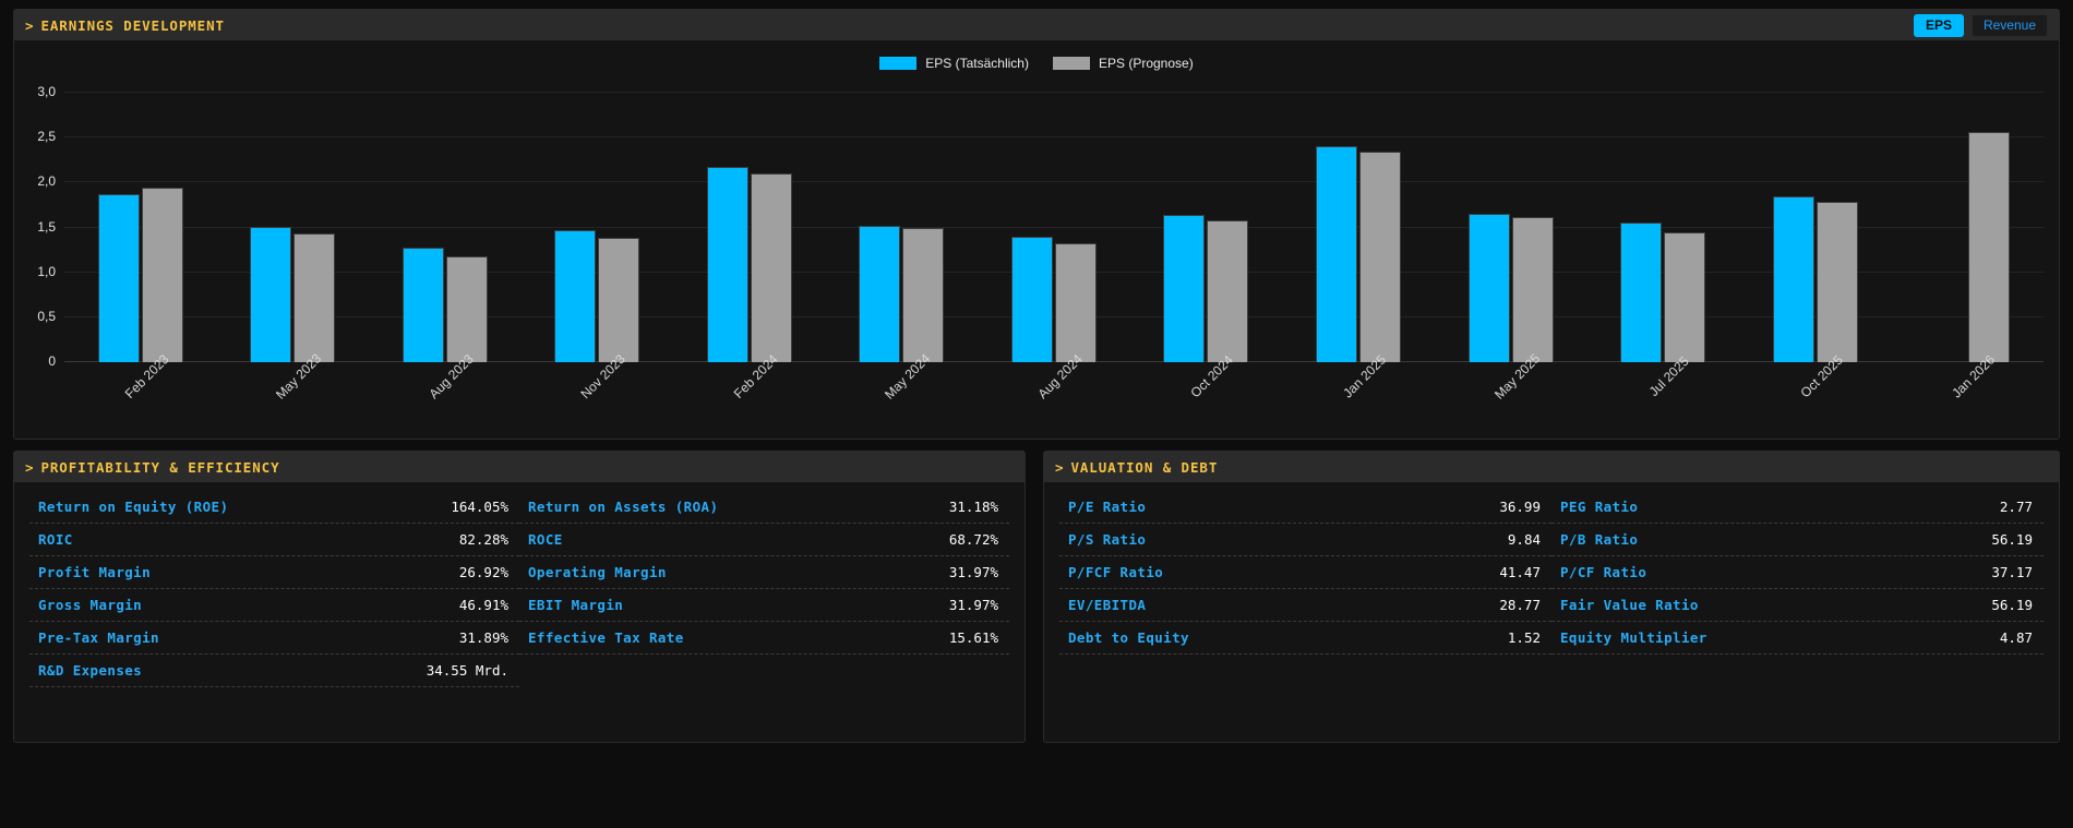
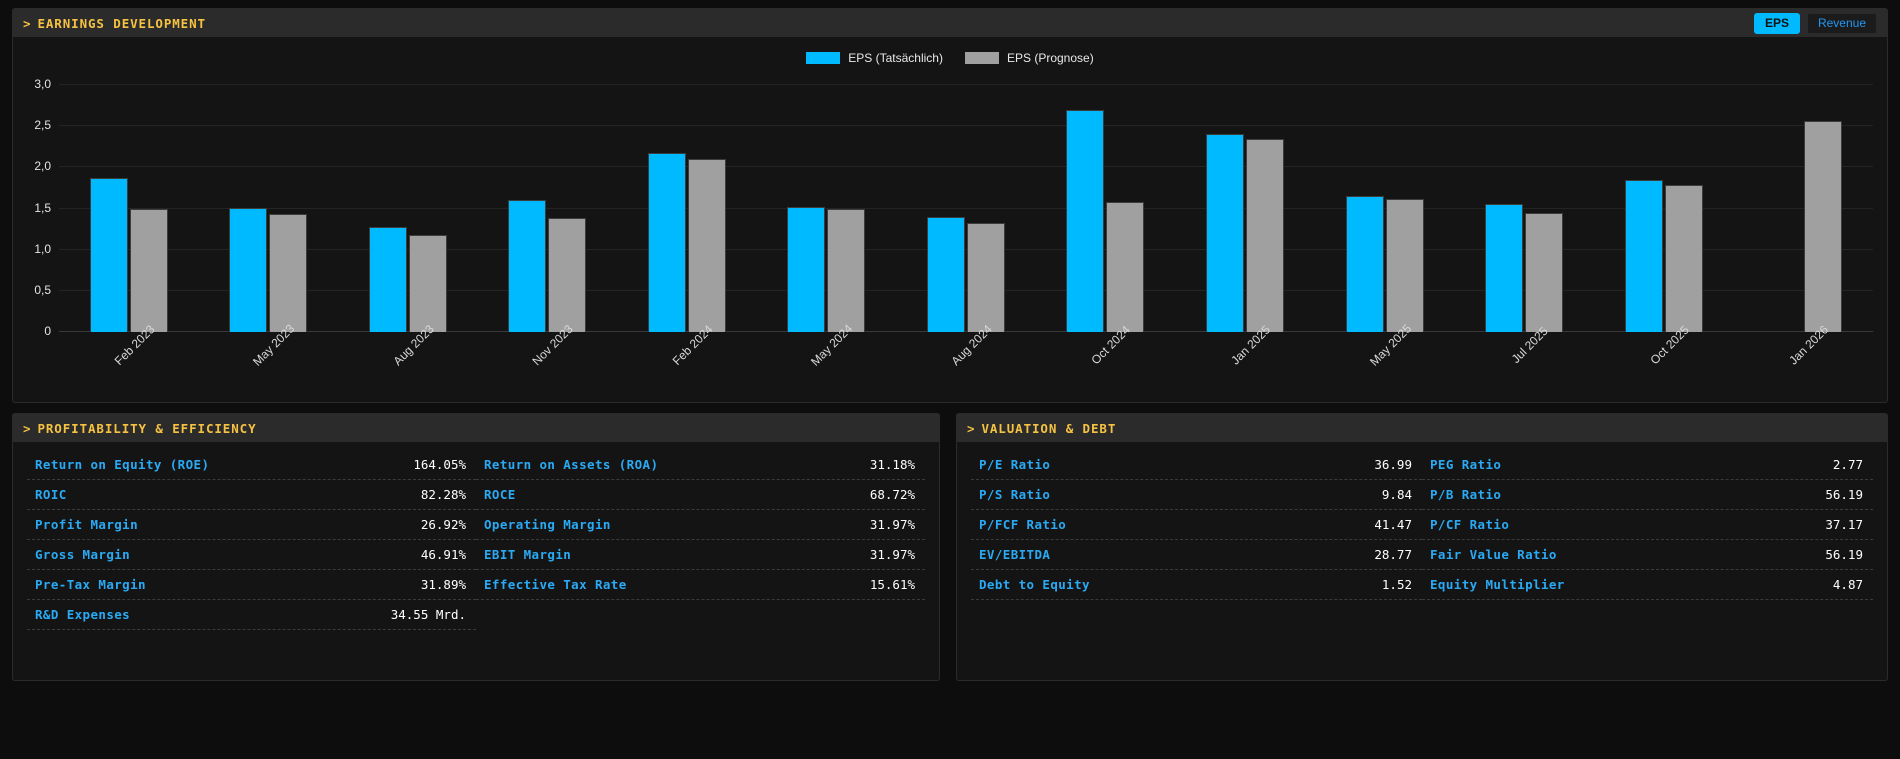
EPS (Prognose)/Feb 2023: 1,9 -> 1,5
EPS (Tatsächlich)/Nov 2023: 1,5 -> 1,6
EPS (Tatsächlich)/Oct 2024: 1,6 -> 2,7
